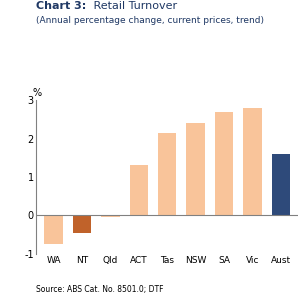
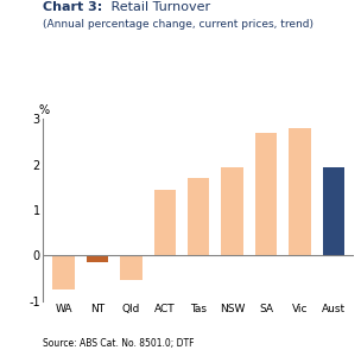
NT: -0.45 -> -0.15
Qld: -0.05 -> -0.55
ACT: 1.30 -> 1.45
Tas: 2.15 -> 1.70
NSW: 2.40 -> 1.95
Aust: 1.60 -> 1.95
